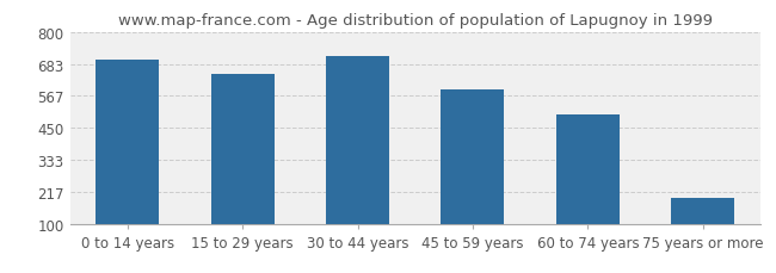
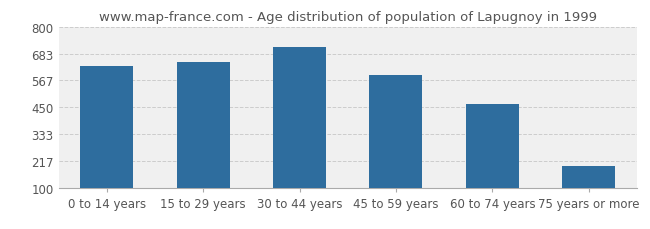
0 to 14 years: 700 -> 628
60 to 74 years: 500 -> 463
